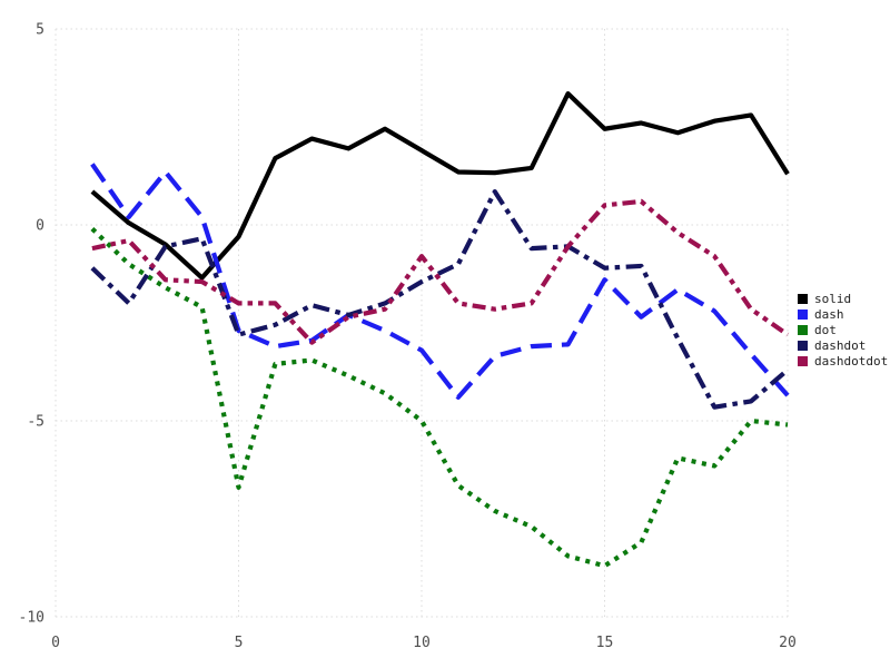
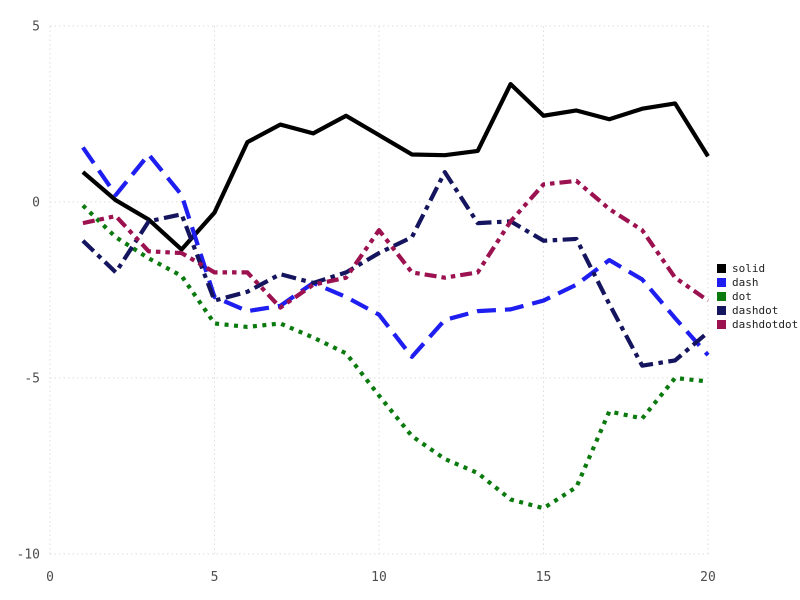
dot/5: -6.7 -> -3.5
dot/10: -5.0 -> -5.5
dash/15: -1.4 -> -2.8
